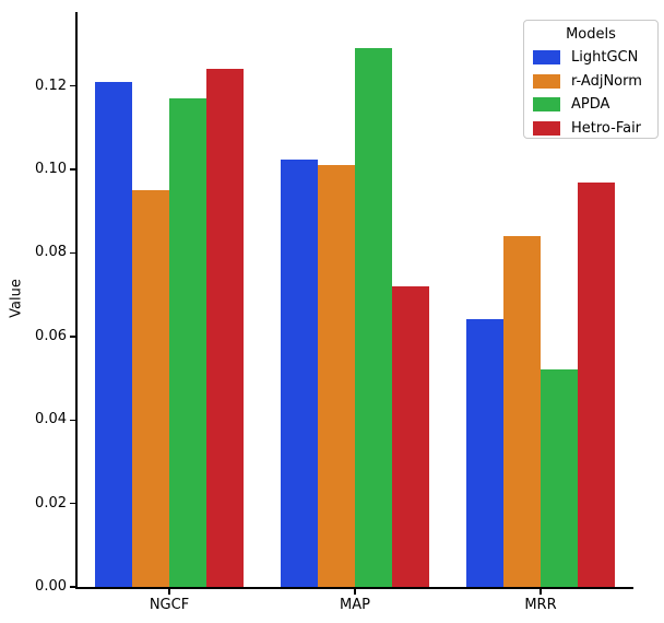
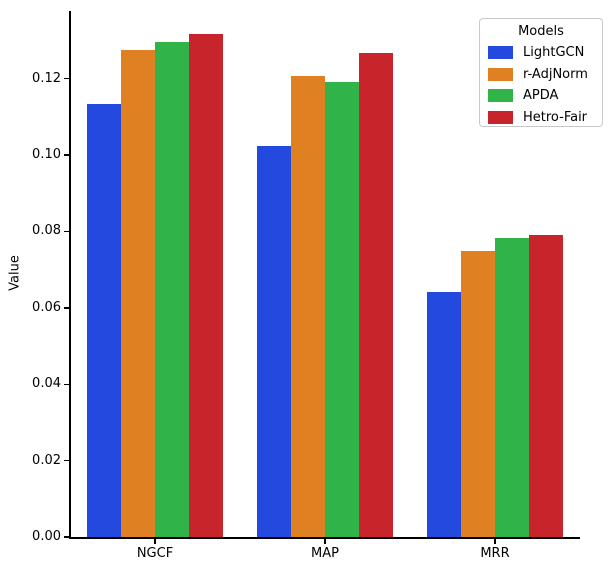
LightGCN/NGCF: 0.121 -> 0.114
r-AdjNorm/NGCF: 0.095 -> 0.128
APDA/NGCF: 0.117 -> 0.130
Hetro-Fair/NGCF: 0.124 -> 0.132
r-AdjNorm/MAP: 0.101 -> 0.121
APDA/MAP: 0.129 -> 0.119
Hetro-Fair/MAP: 0.072 -> 0.127
r-AdjNorm/MRR: 0.084 -> 0.075
APDA/MRR: 0.052 -> 0.078
Hetro-Fair/MRR: 0.097 -> 0.079
